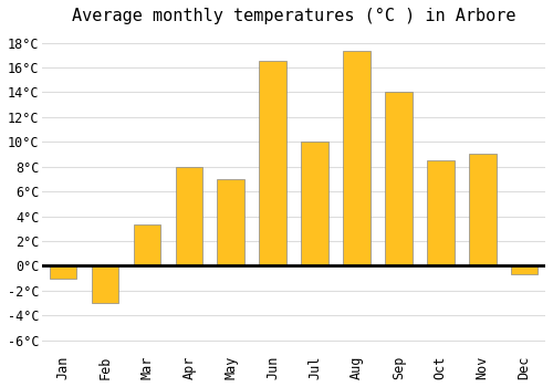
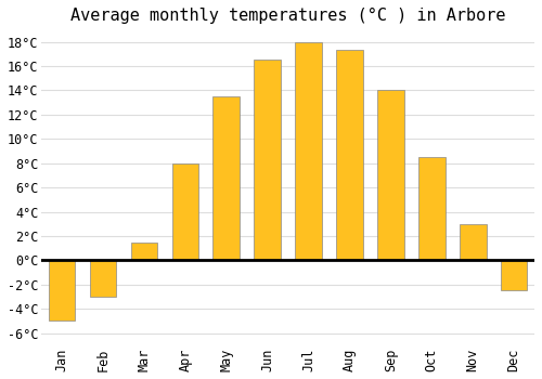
Jan: -1.0°C -> -5.0°C
Mar: 3.3°C -> 1.5°C
May: 7.0°C -> 13.5°C
Jul: 10.0°C -> 18.0°C
Nov: 9.0°C -> 3.0°C
Dec: -0.7°C -> -2.5°C
